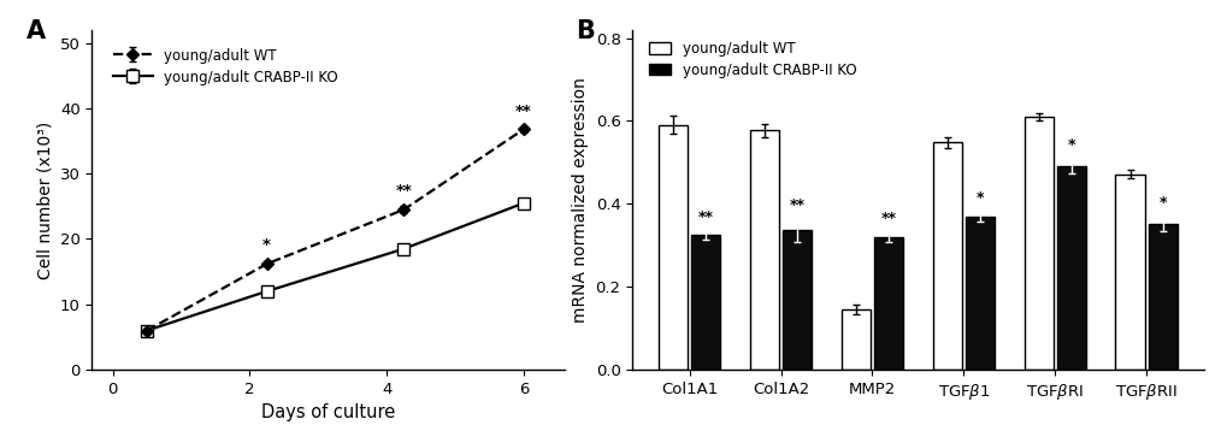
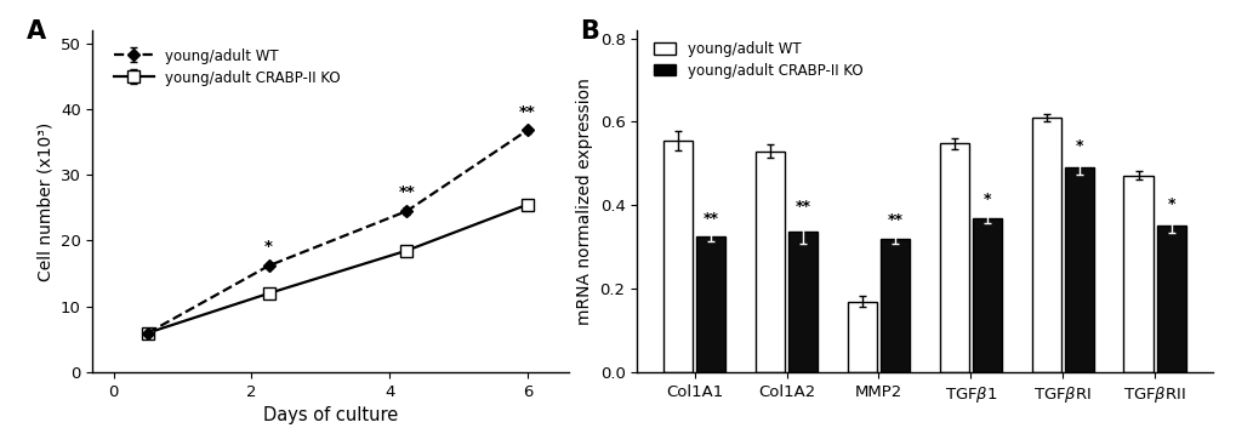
young/adult WT/Col1A1: 0.590 -> 0.555
young/adult WT/Col1A2: 0.578 -> 0.530
young/adult WT/MMP2: 0.145 -> 0.170
